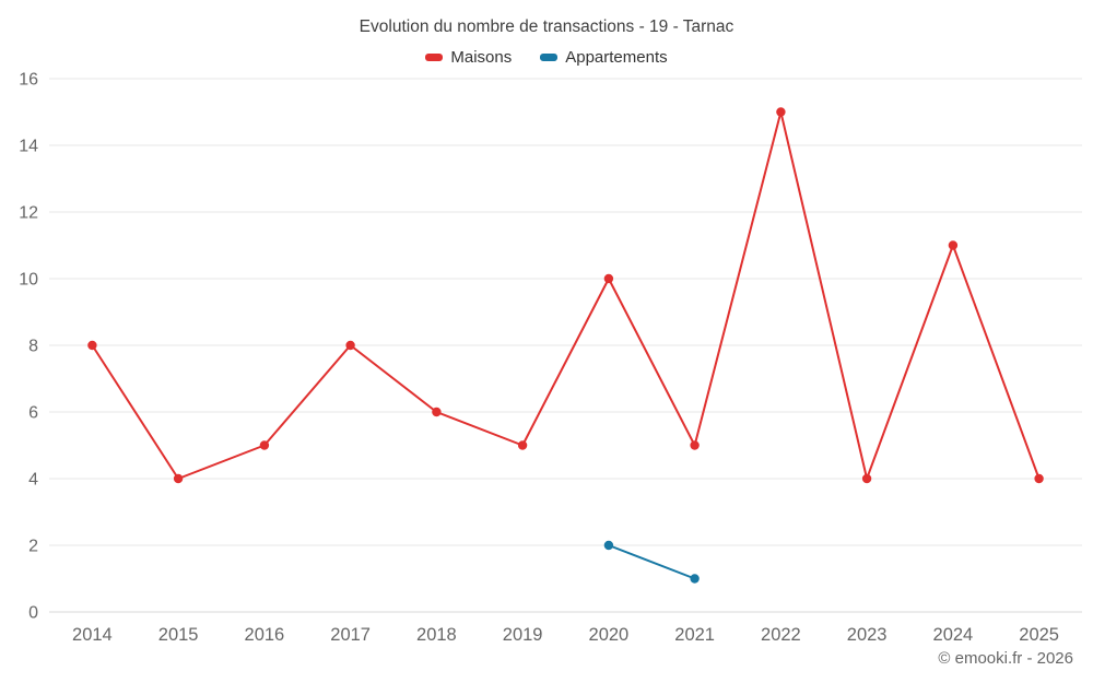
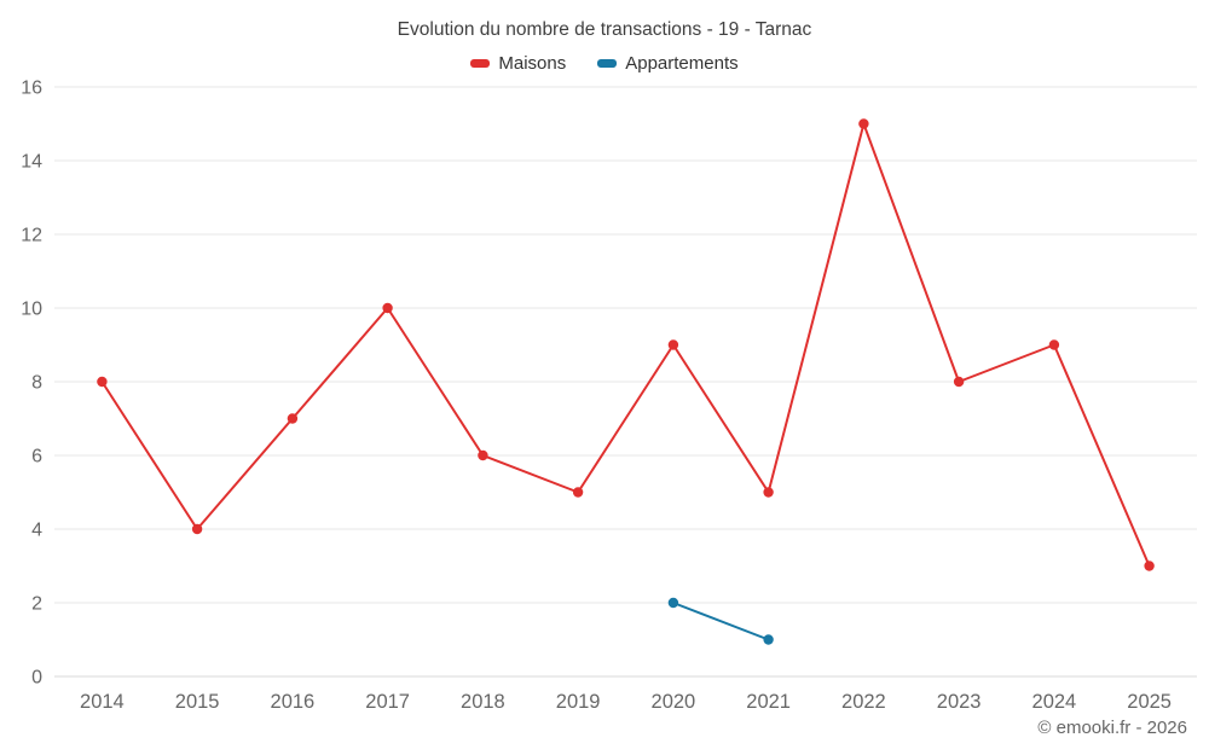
Maisons/2016: 5 -> 7
Maisons/2017: 8 -> 10
Maisons/2020: 10 -> 9
Maisons/2023: 4 -> 8
Maisons/2024: 11 -> 9
Maisons/2025: 4 -> 3
